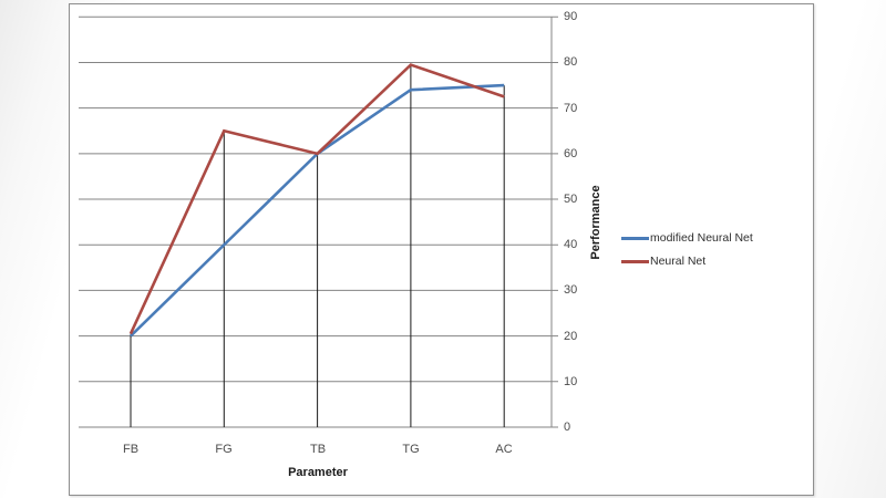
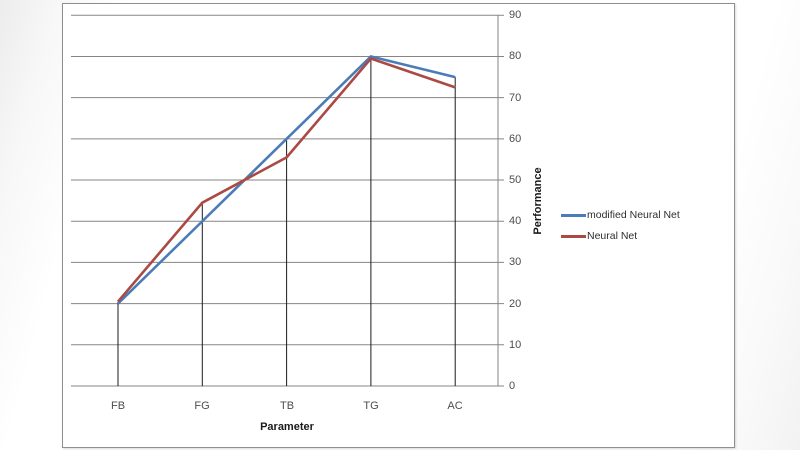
Neural Net/FG: 65 -> 44
Neural Net/TB: 60 -> 56
modified Neural Net/TG: 74 -> 80
